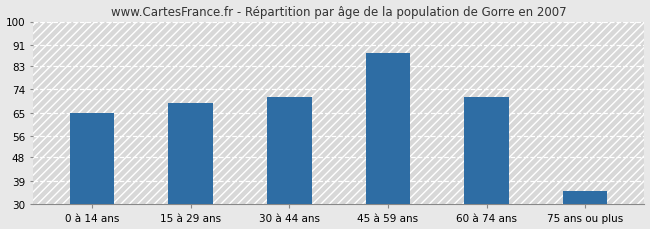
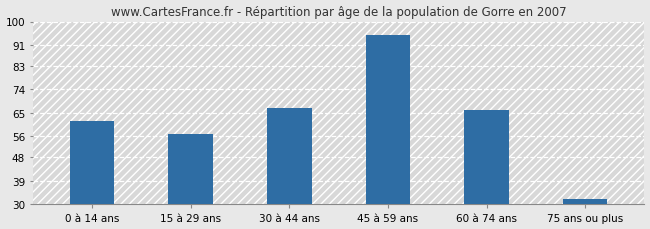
0 à 14 ans: 65 -> 62
15 à 29 ans: 69 -> 57
30 à 44 ans: 71 -> 67
45 à 59 ans: 88 -> 95
60 à 74 ans: 71 -> 66
75 ans ou plus: 35 -> 32
